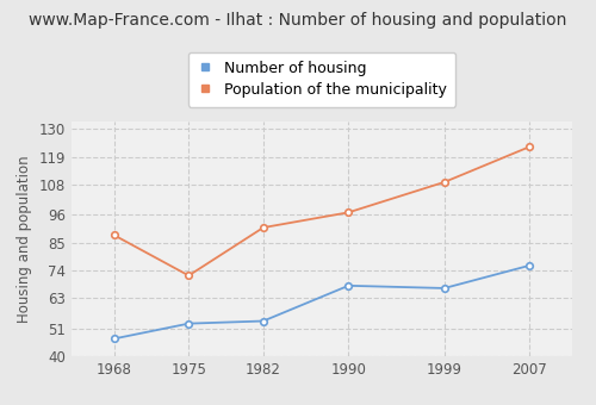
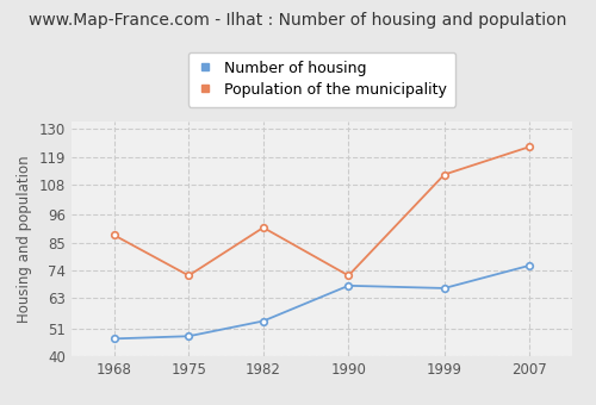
Number of housing/1975: 53 -> 48
Population of the municipality/1990: 97 -> 72
Population of the municipality/1999: 109 -> 112
